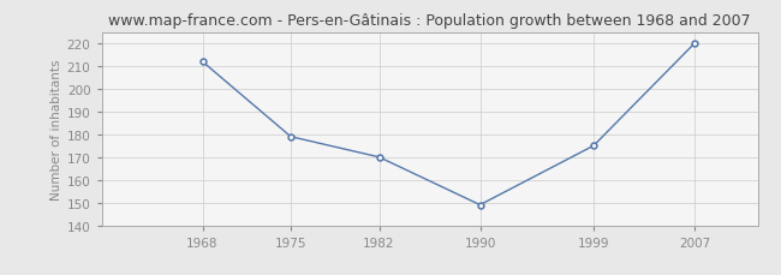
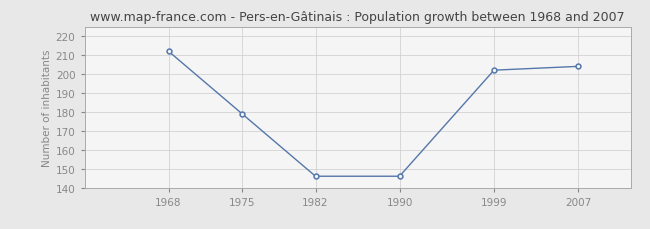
1982: 170 -> 146
1990: 149 -> 146
1999: 175 -> 202
2007: 220 -> 204
